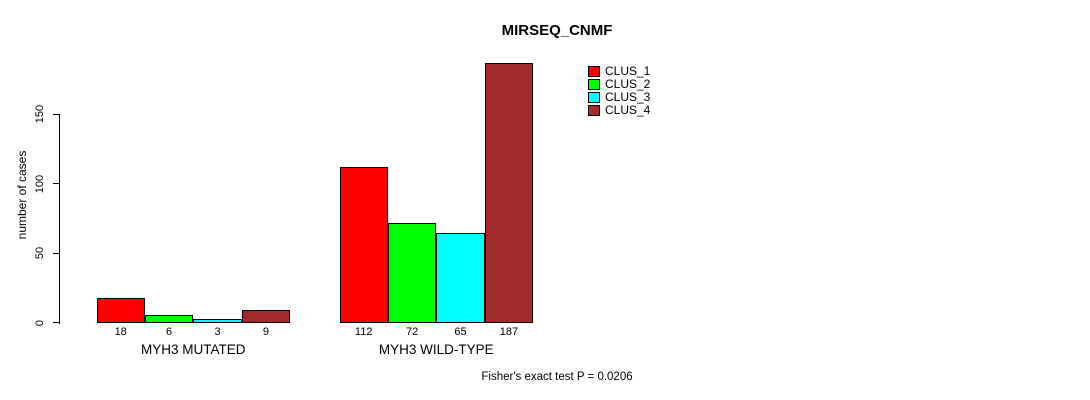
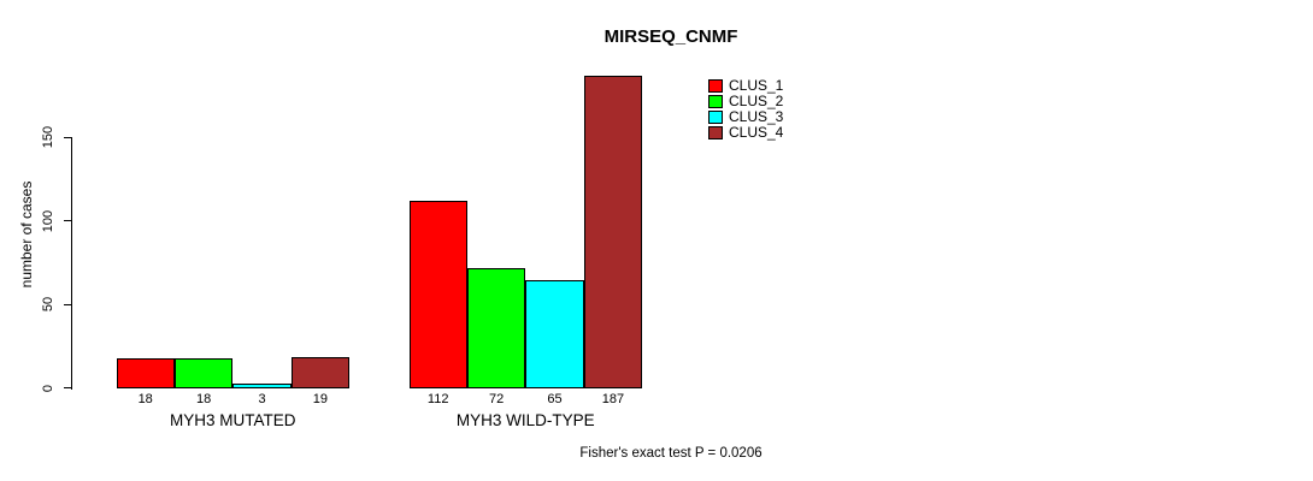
CLUS_2/MYH3 MUTATED: 6 -> 18
CLUS_4/MYH3 MUTATED: 9 -> 19
